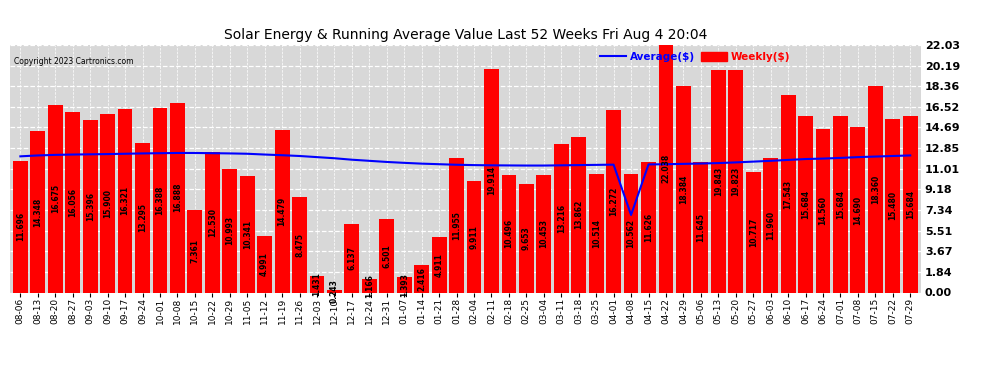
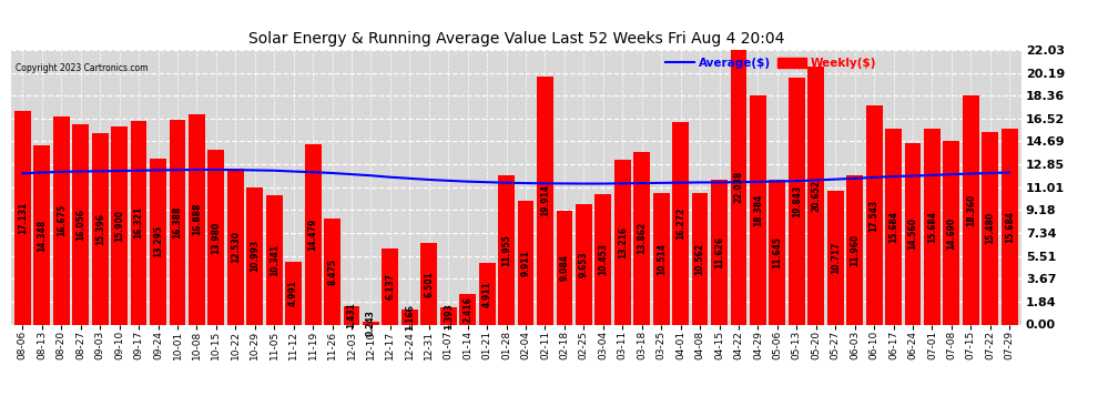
Weekly($)/08-06: 11.696 -> 17.131
Weekly($)/10-15: 7.361 -> 13.980
Weekly($)/02-18: 10.496 -> 9.084
Average($)/04-08: 6.9 -> 11.4
Weekly($)/05-20: 19.823 -> 20.652
